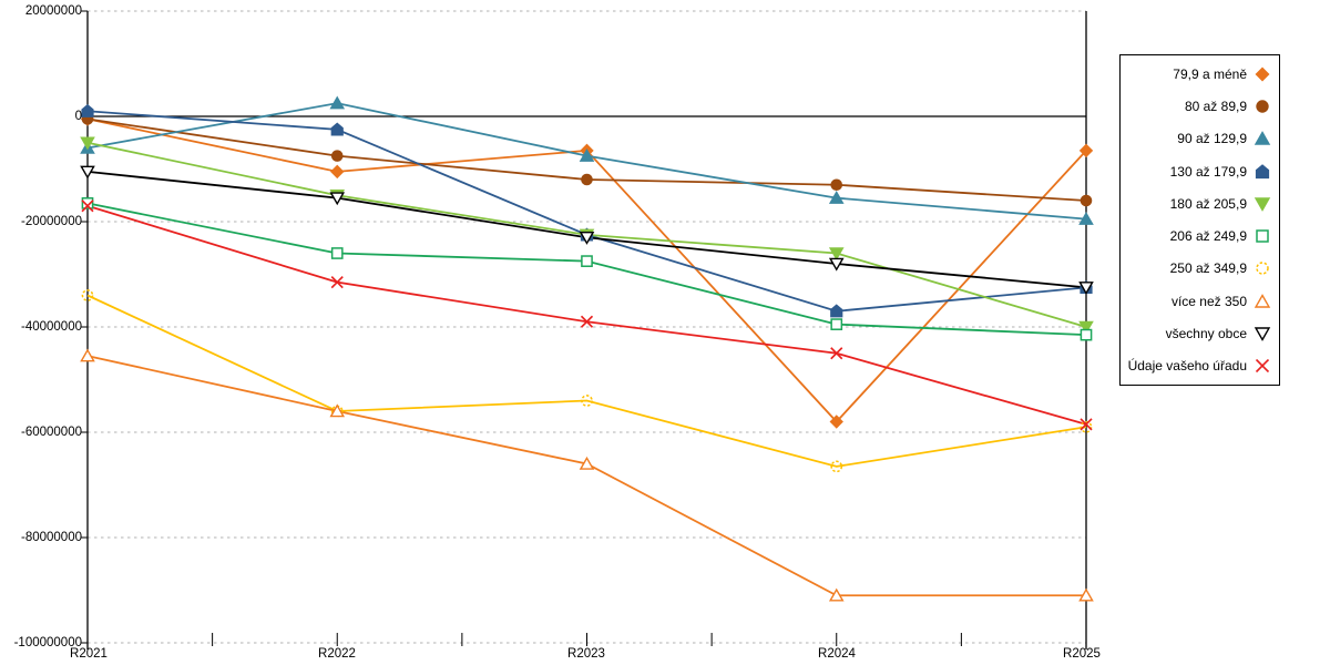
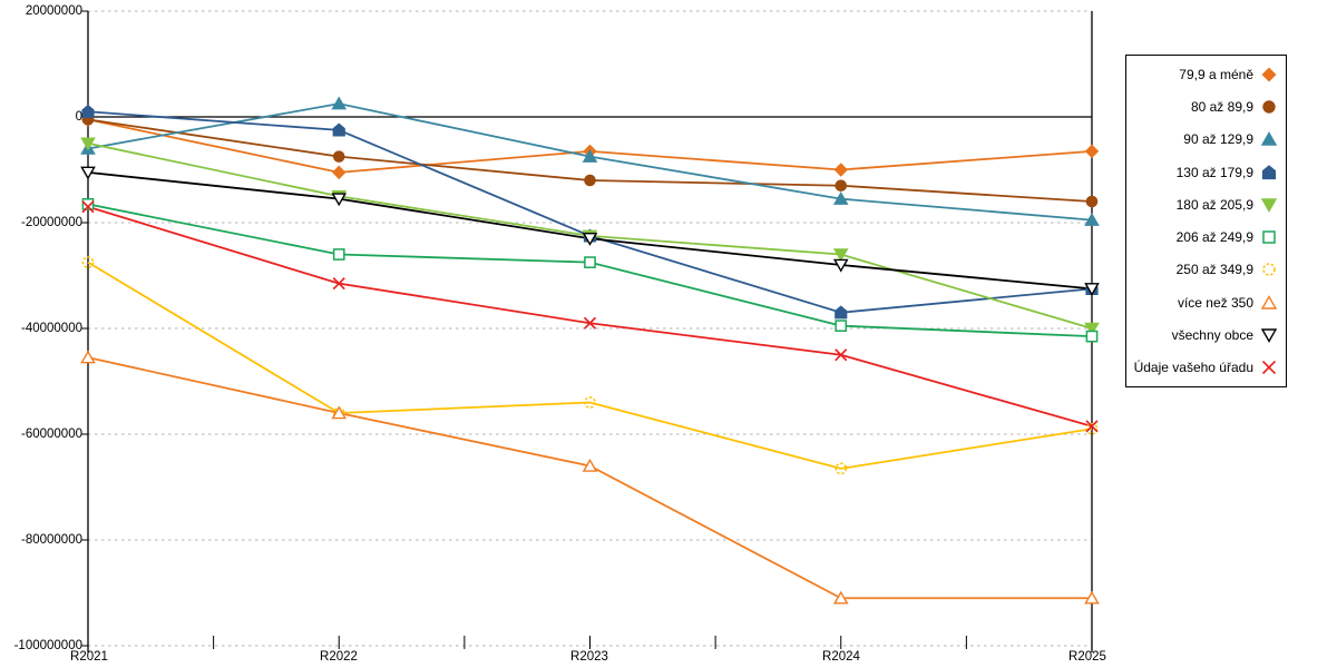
250 až 349,9/R2021: -34000000 -> -28000000
79,9 a méně/R2024: -58000000 -> -10000000
